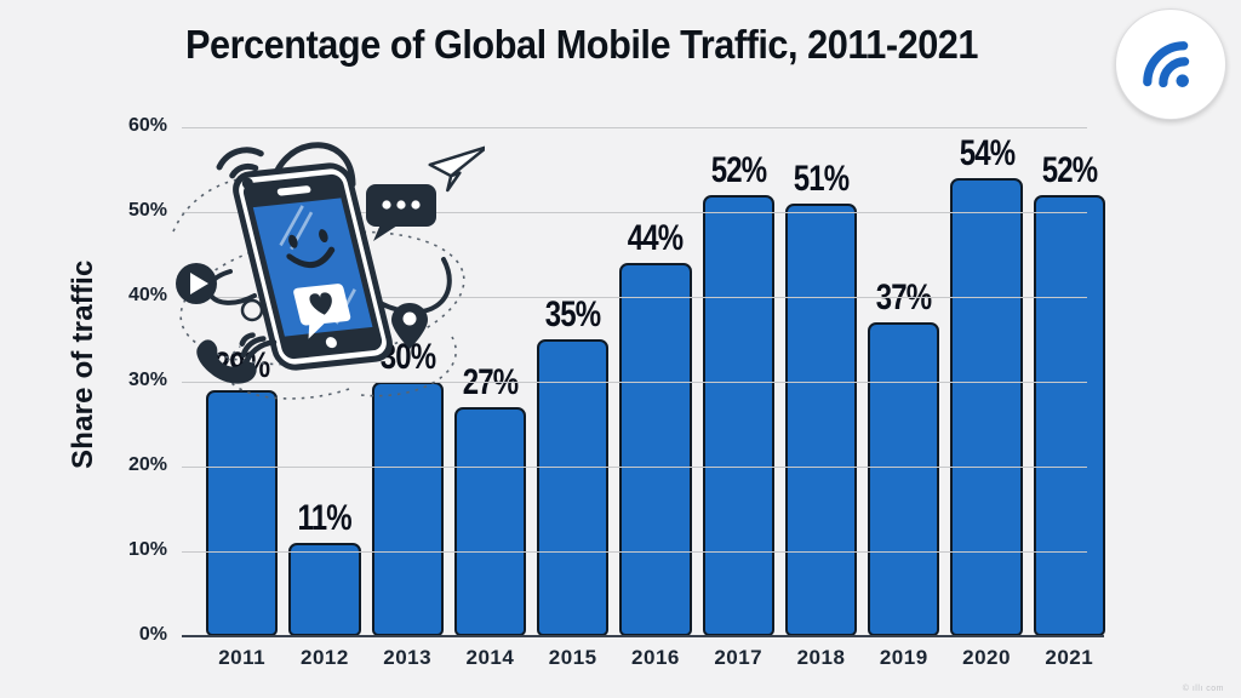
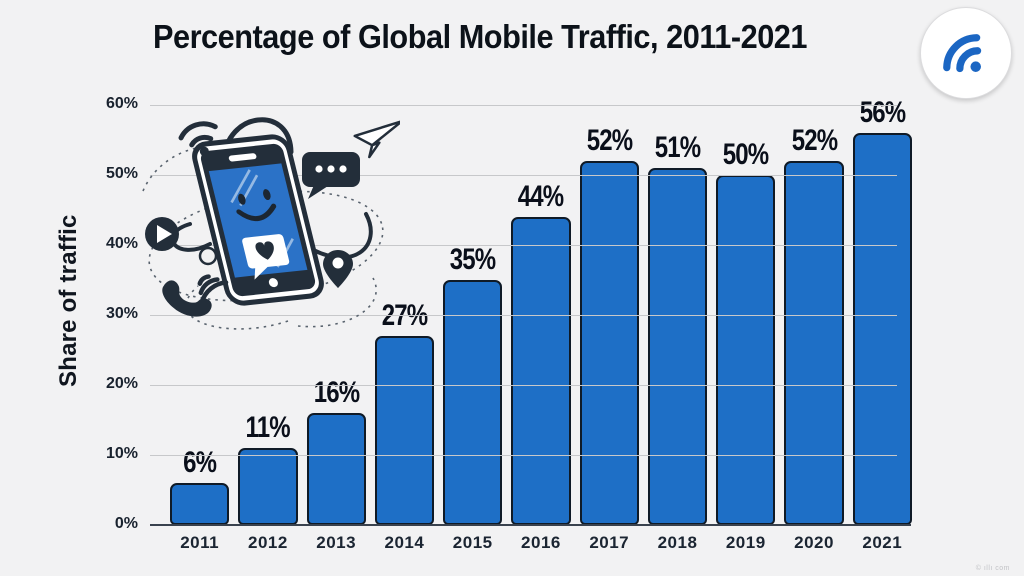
2011: 29% -> 6%
2013: 30% -> 16%
2019: 37% -> 50%
2020: 54% -> 52%
2021: 52% -> 56%
